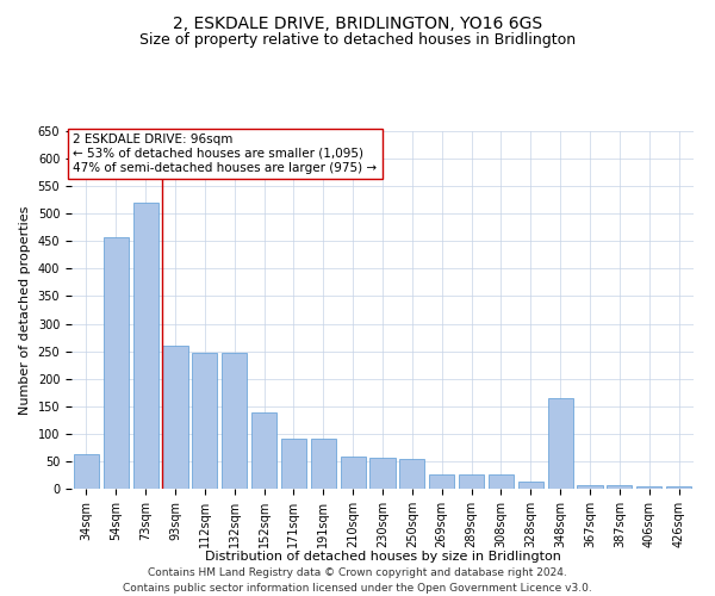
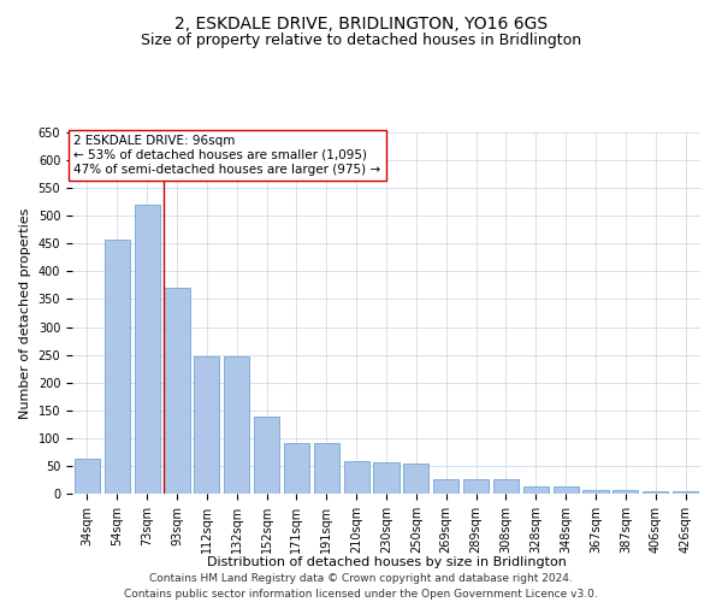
93sqm: 260 -> 370
348sqm: 165 -> 12
